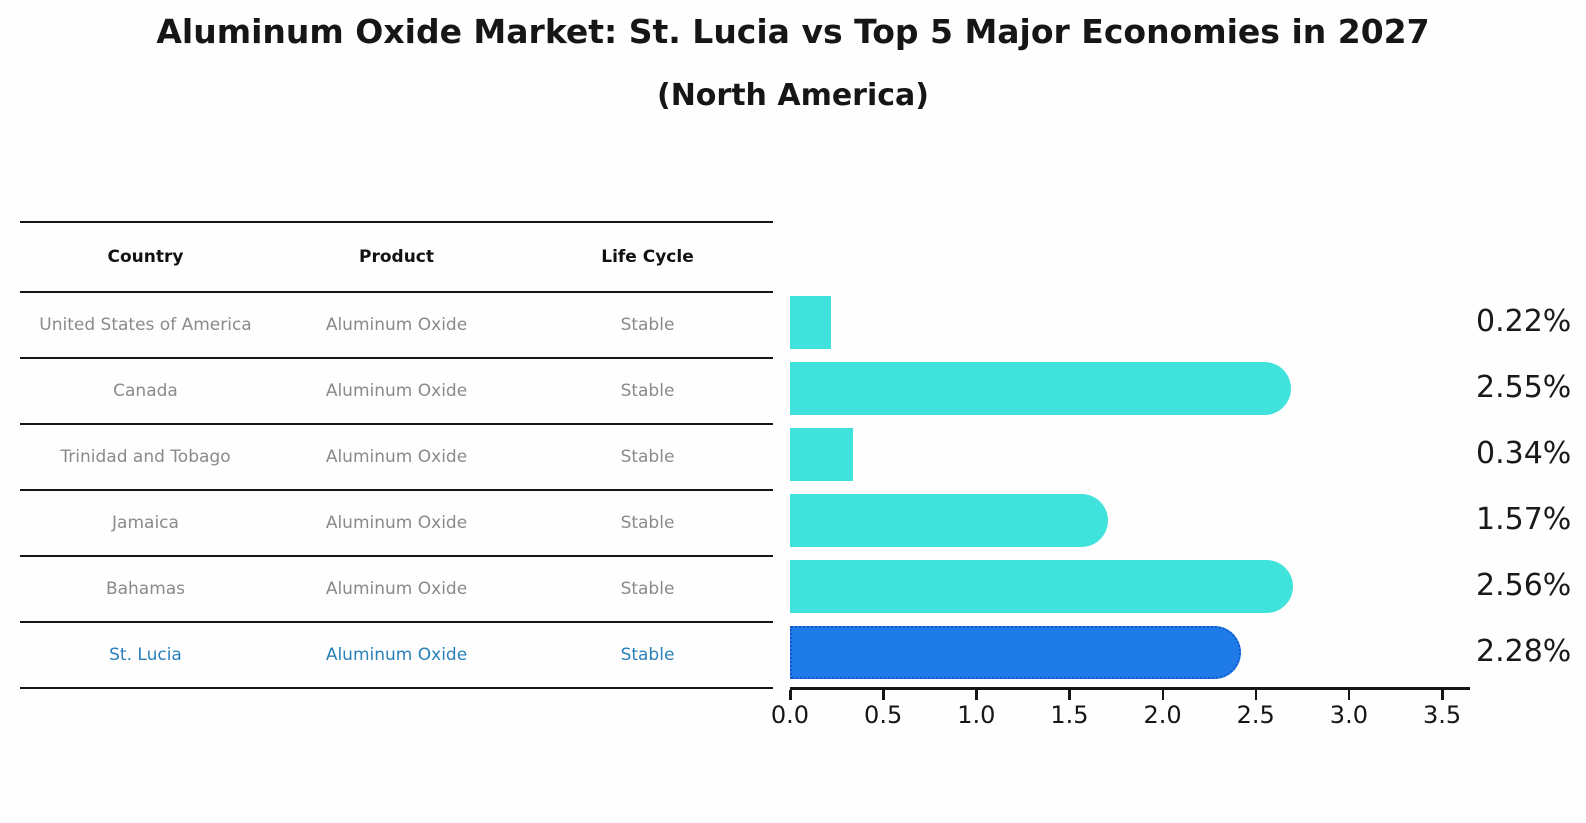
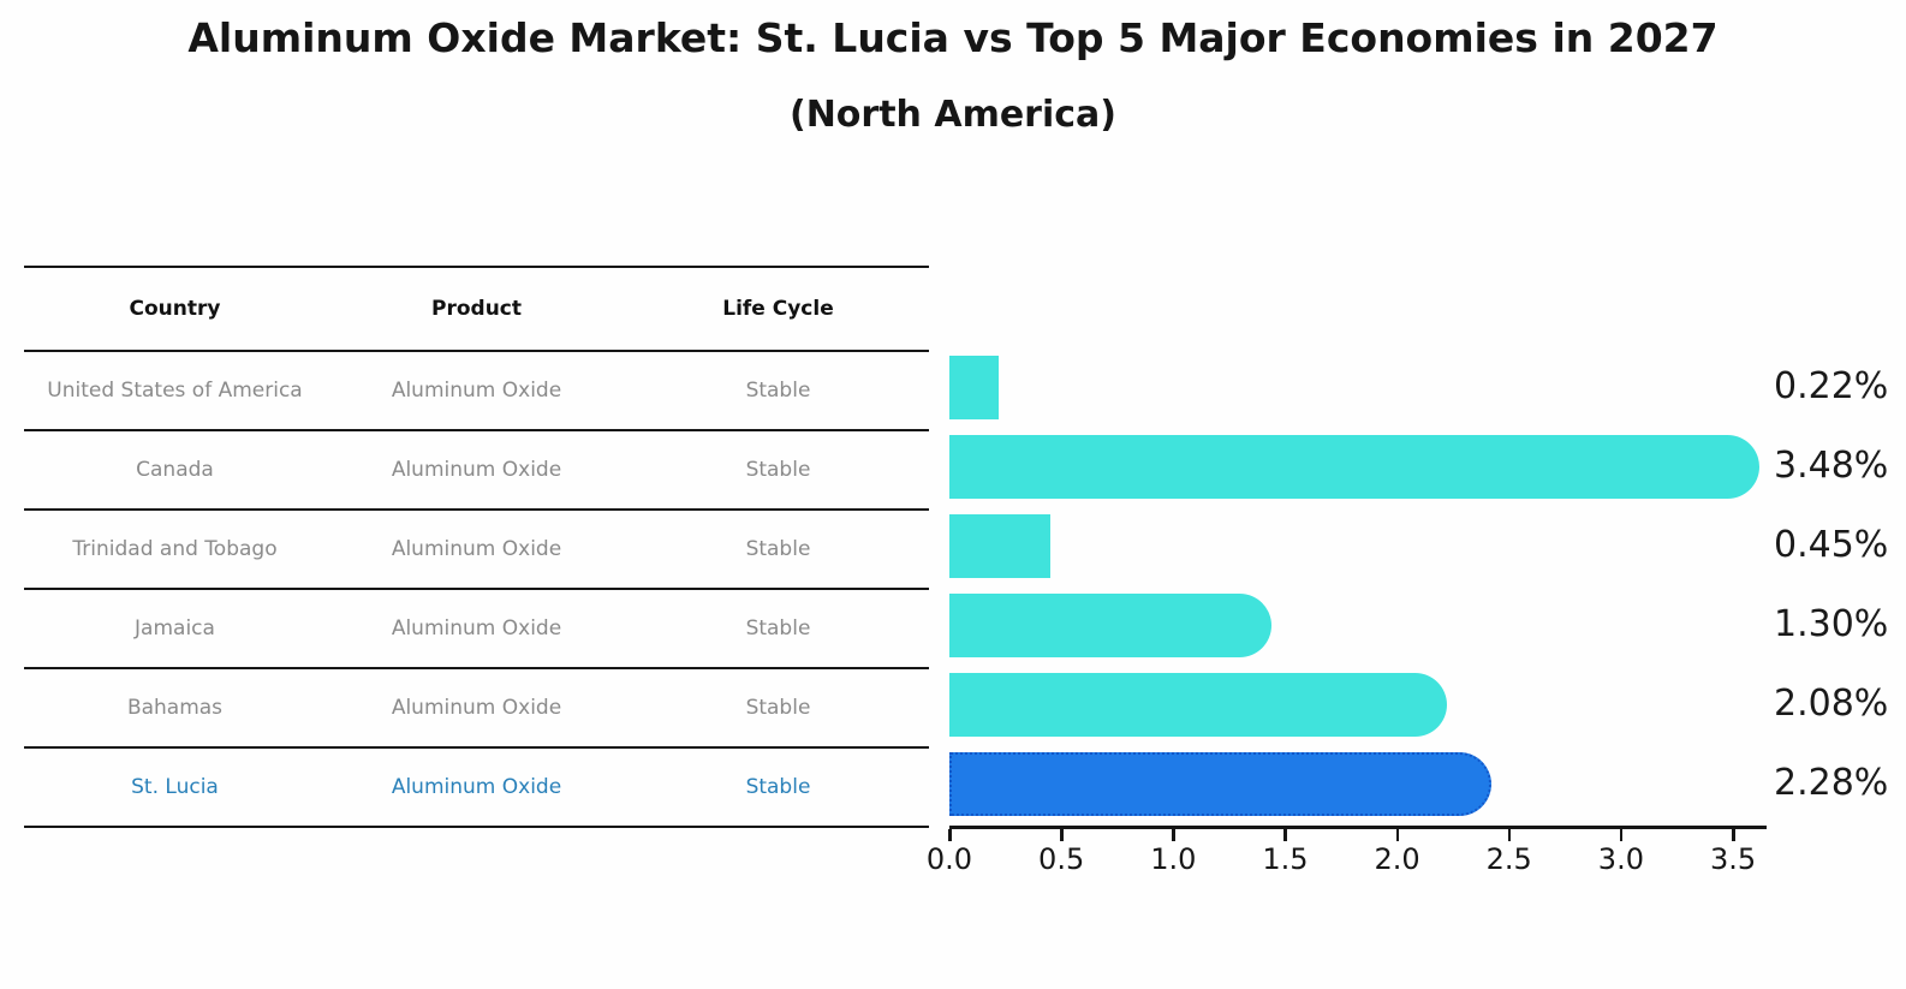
Canada: 2.55% -> 3.48%
Trinidad and Tobago: 0.34% -> 0.45%
Jamaica: 1.57% -> 1.30%
Bahamas: 2.56% -> 2.08%
